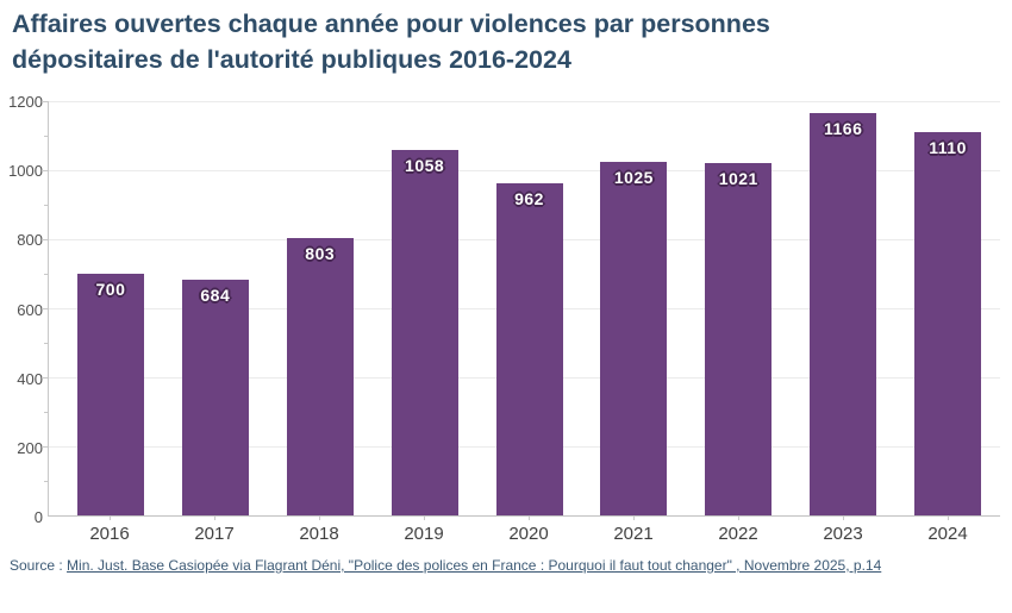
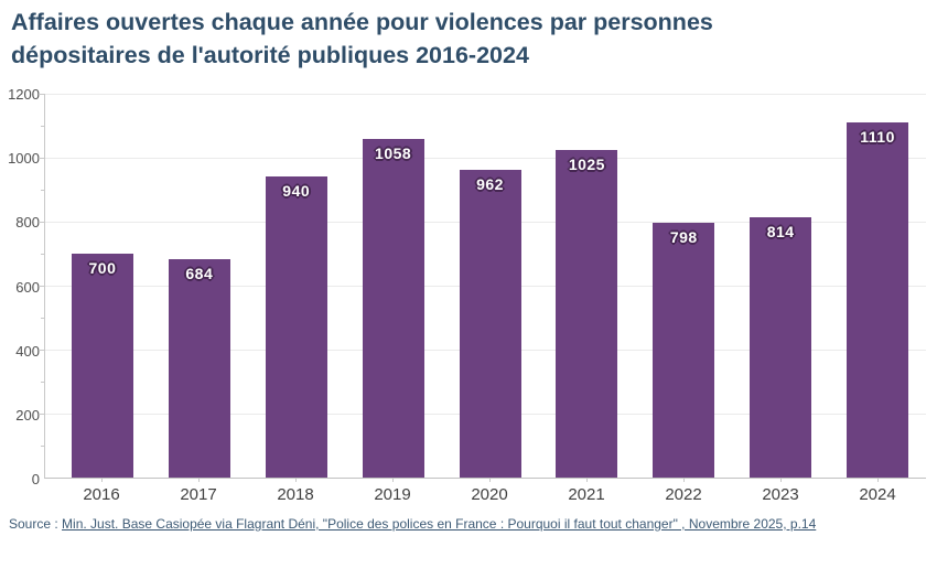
2018: 803 -> 940
2022: 1021 -> 798
2023: 1166 -> 814
